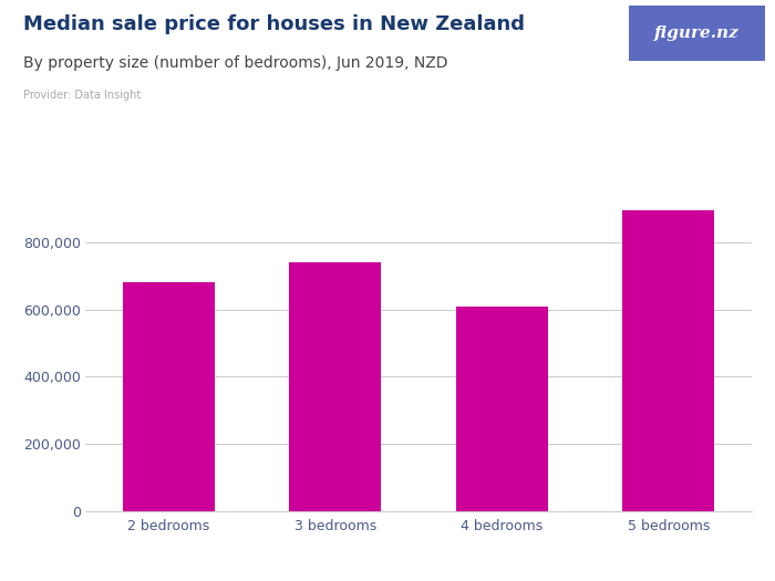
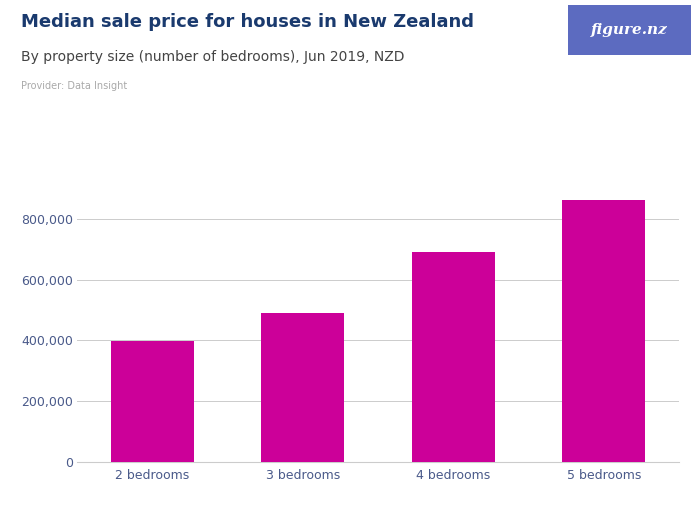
2 bedrooms: 680,000 -> 397,000
3 bedrooms: 740,000 -> 490,000
4 bedrooms: 610,000 -> 690,000
5 bedrooms: 895,000 -> 862,000
